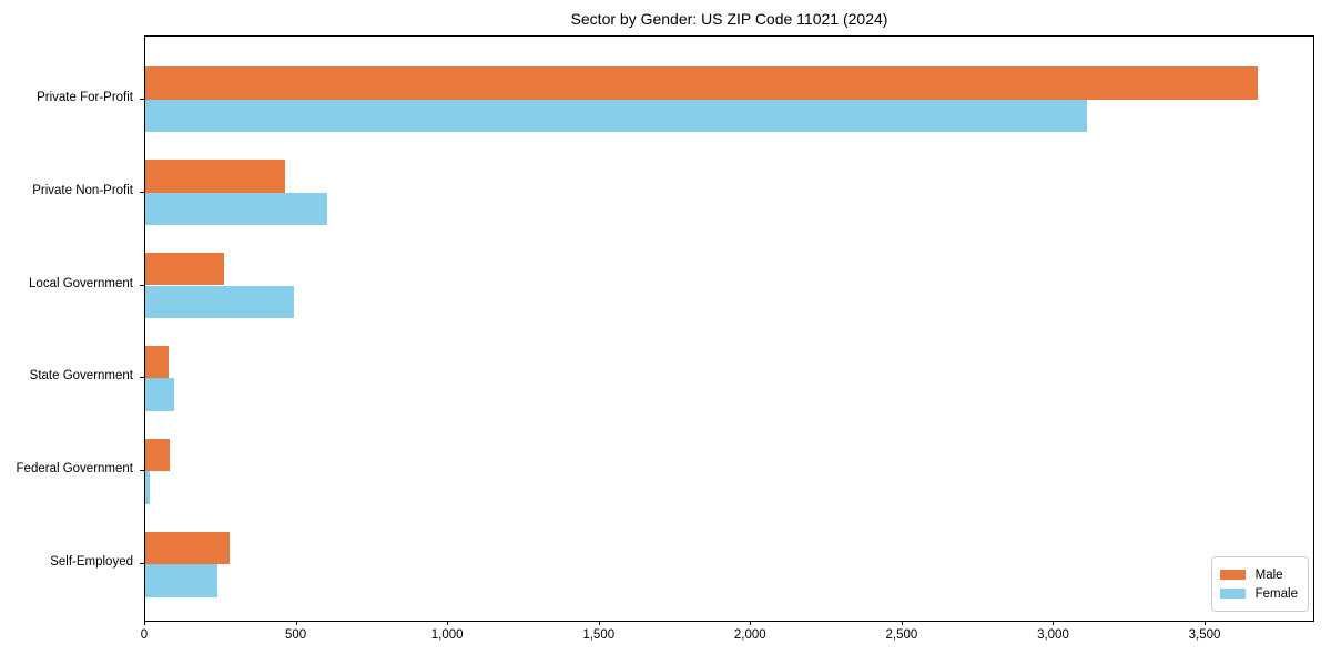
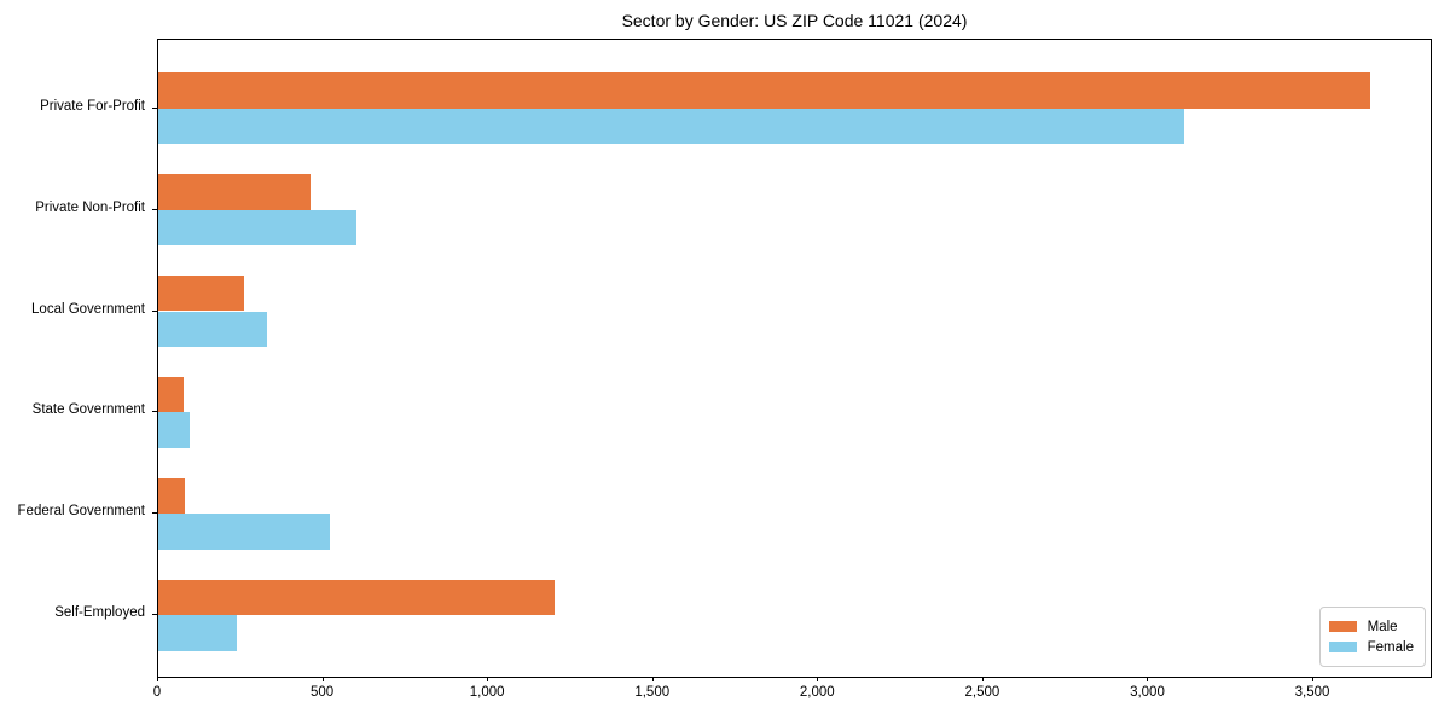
Female/Local Government: 490 -> 330
Female/Federal Government: 20 -> 520
Male/Self-Employed: 280 -> 1200
